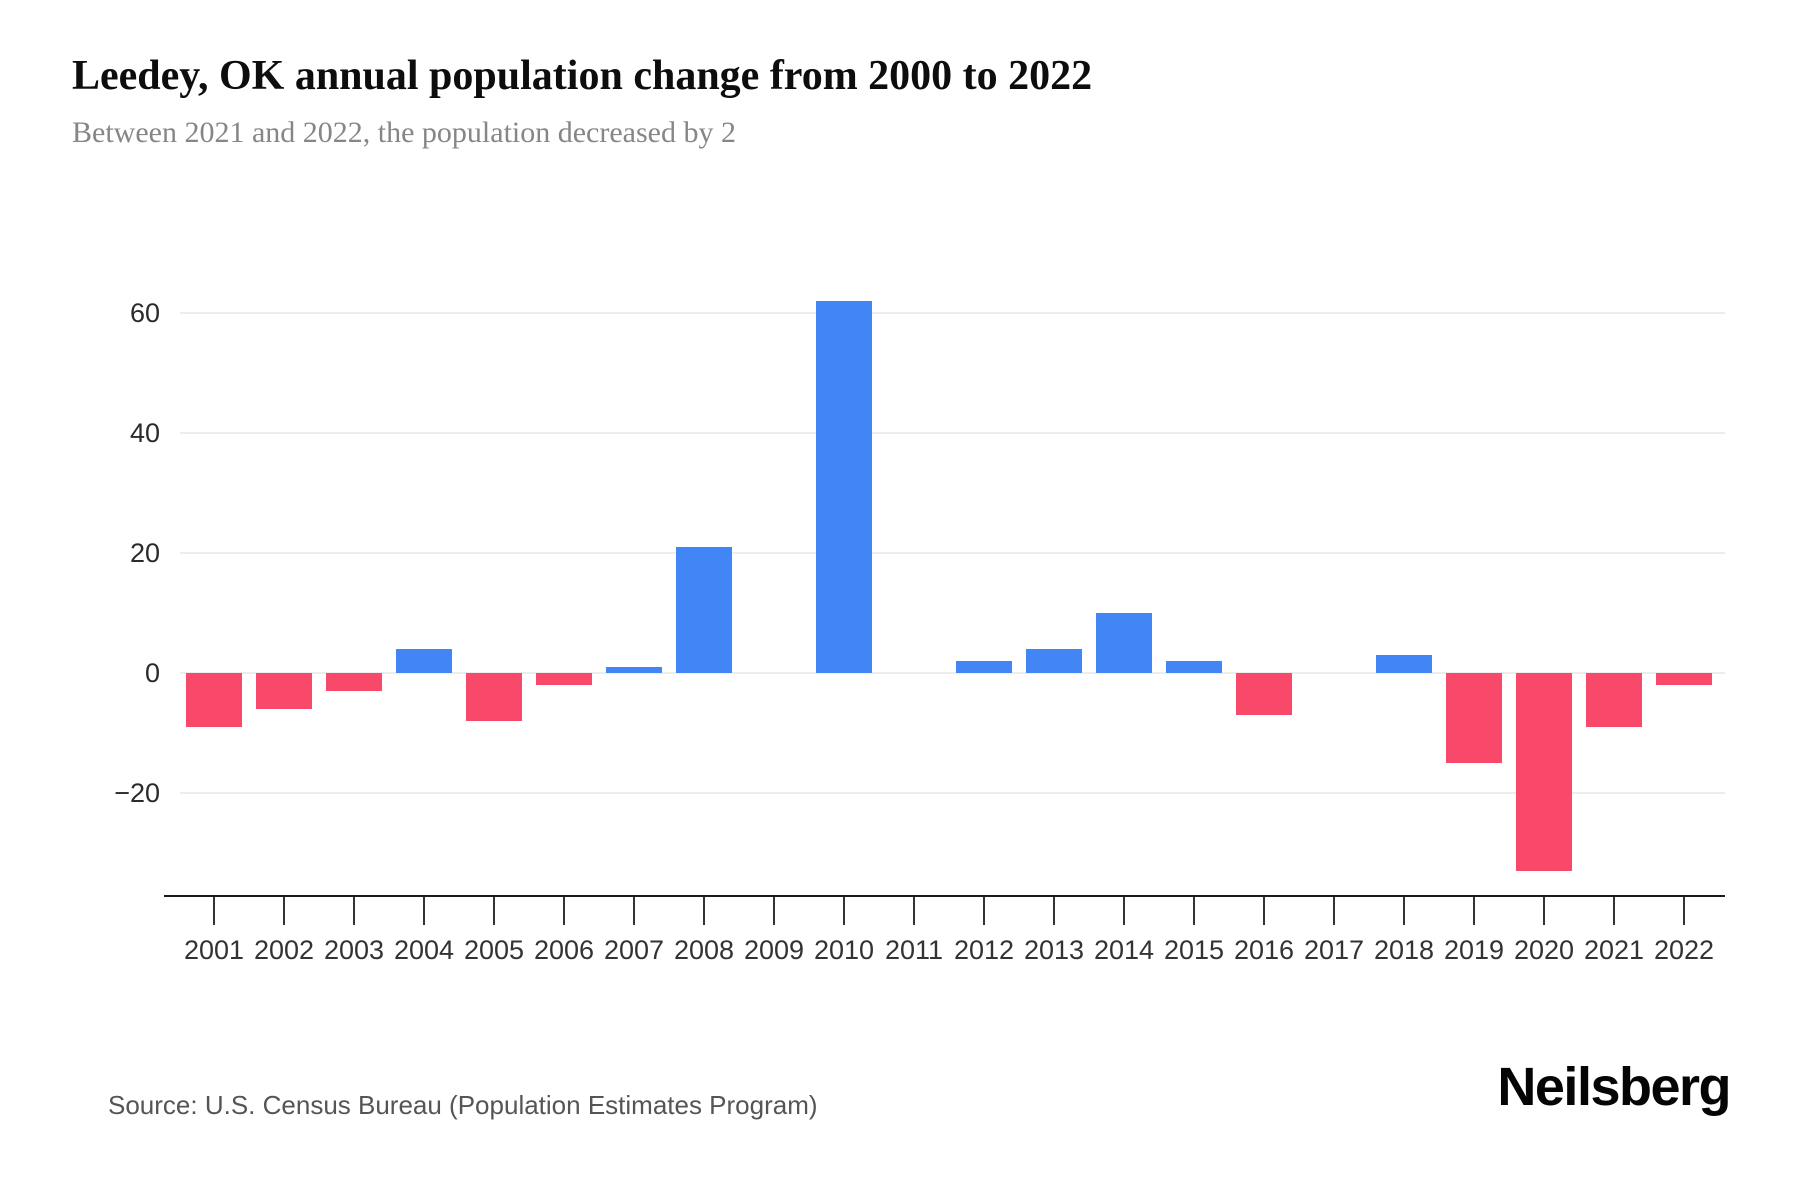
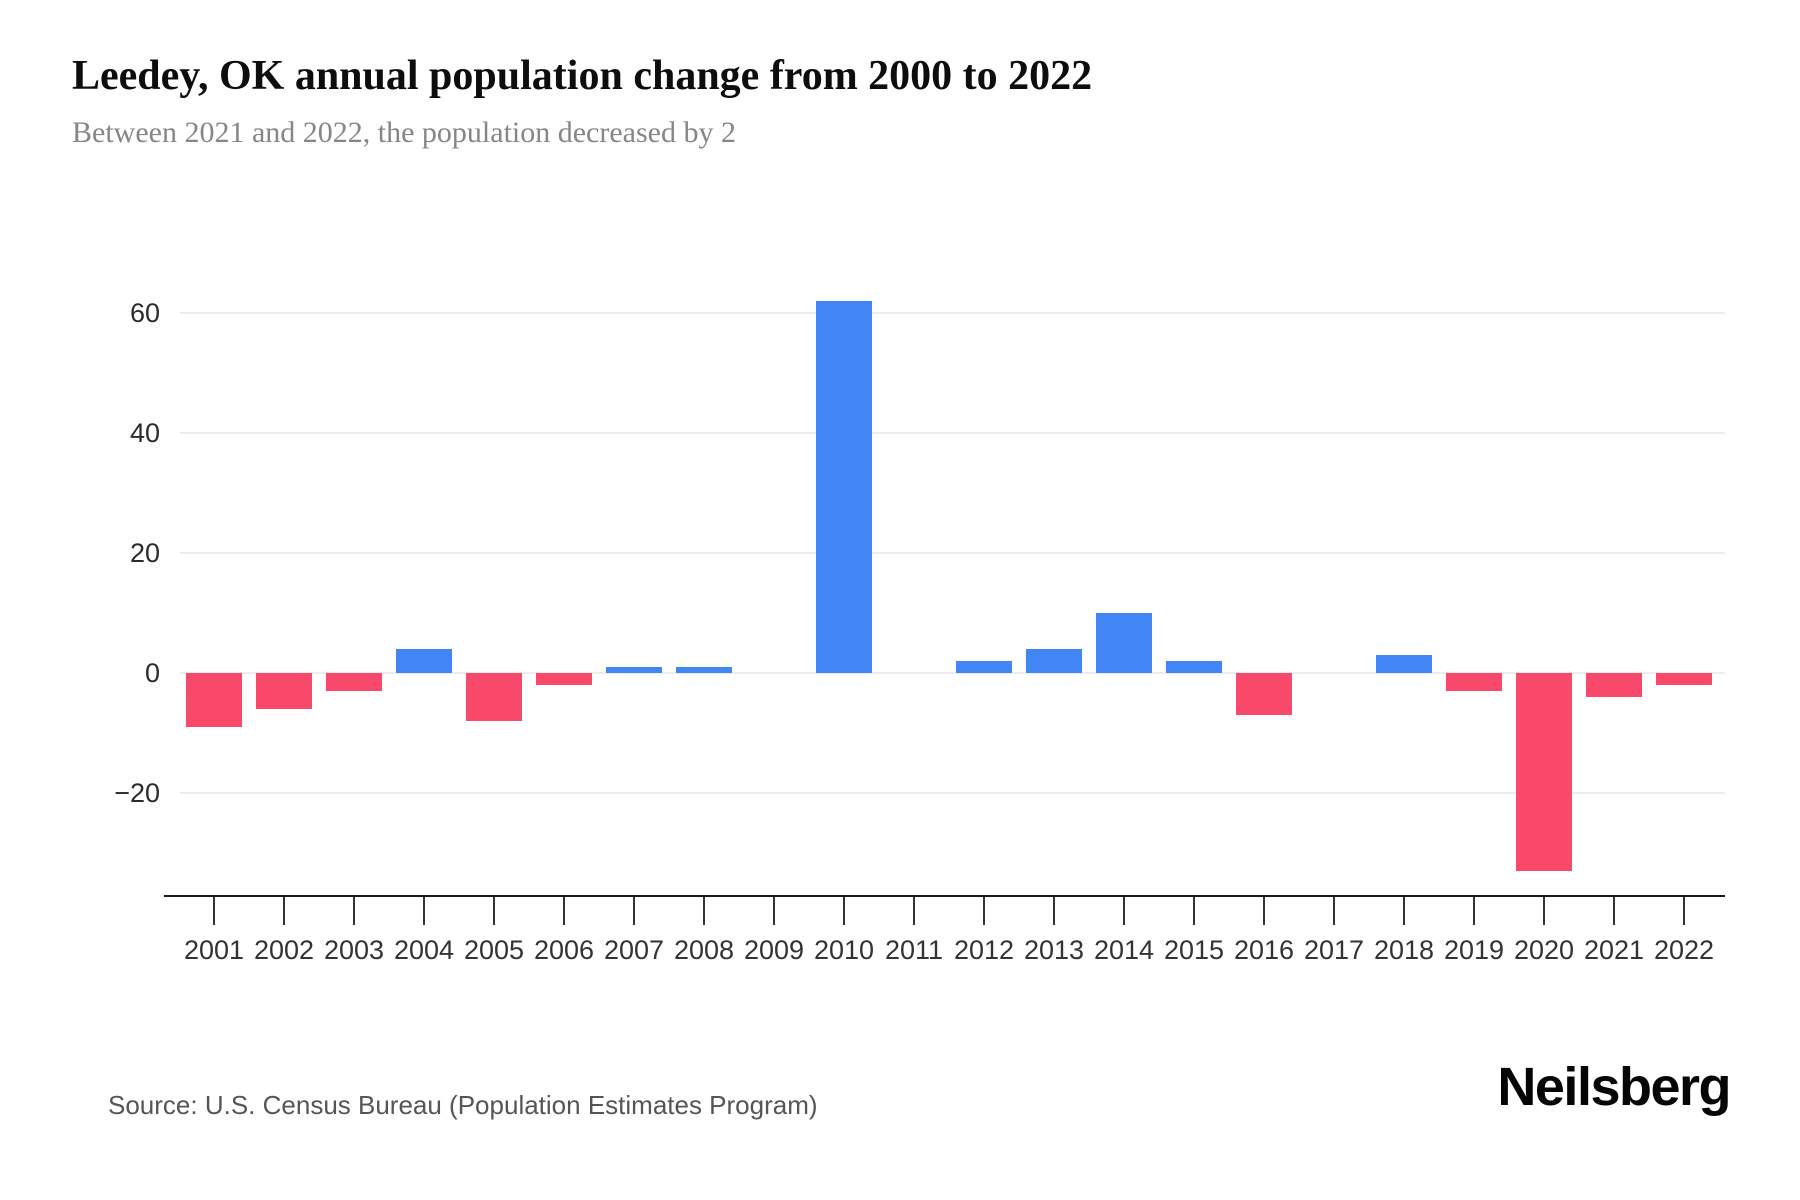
2008: 21 -> 1
2019: -15 -> -3
2021: -9 -> -4
